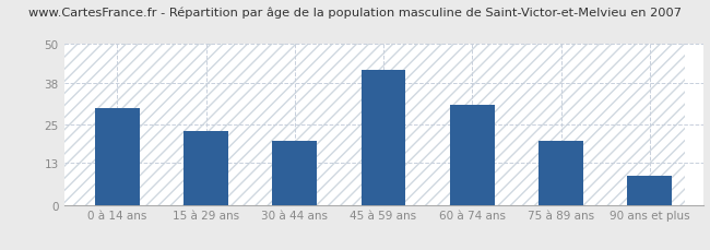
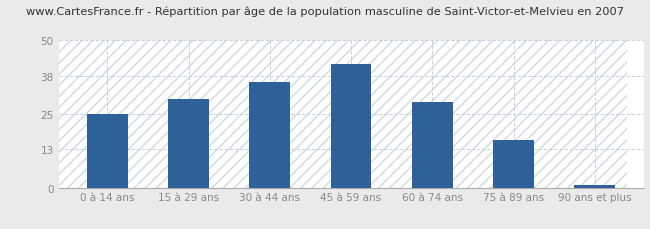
0 à 14 ans: 30 -> 25
15 à 29 ans: 23 -> 30
30 à 44 ans: 20 -> 36
60 à 74 ans: 31 -> 29
75 à 89 ans: 20 -> 16
90 ans et plus: 9 -> 1
